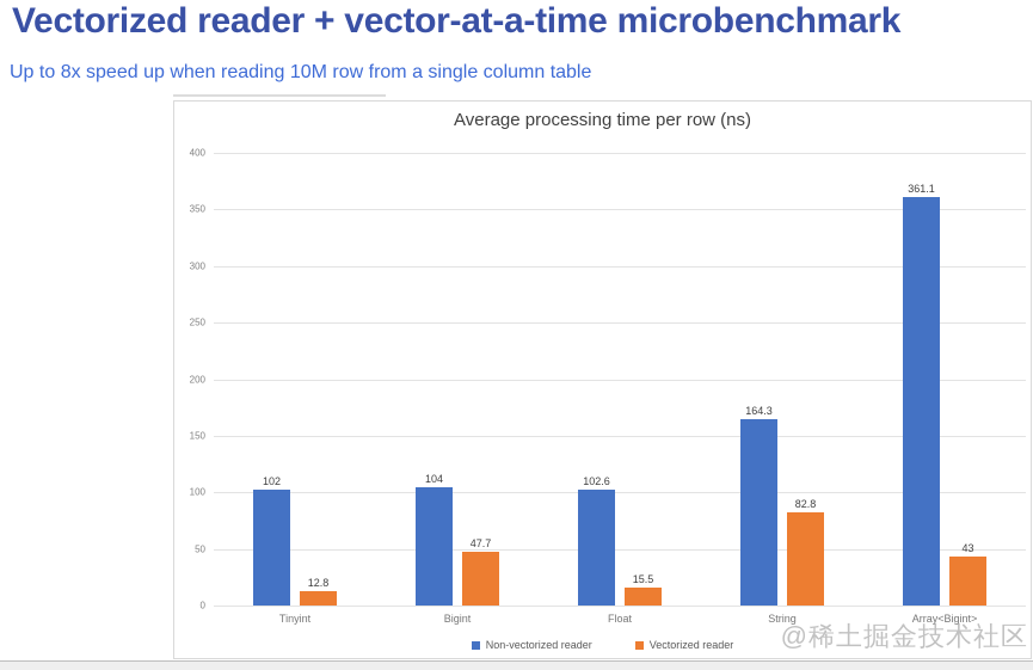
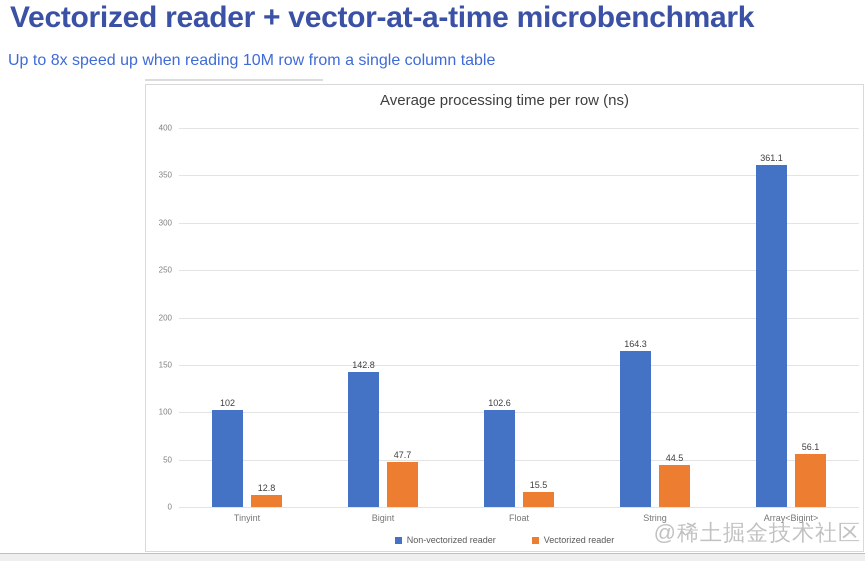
Non-vectorized reader/Bigint: 104 -> 142.8
Vectorized reader/String: 82.8 -> 44.5
Vectorized reader/Array<Bigint>: 43 -> 56.1
